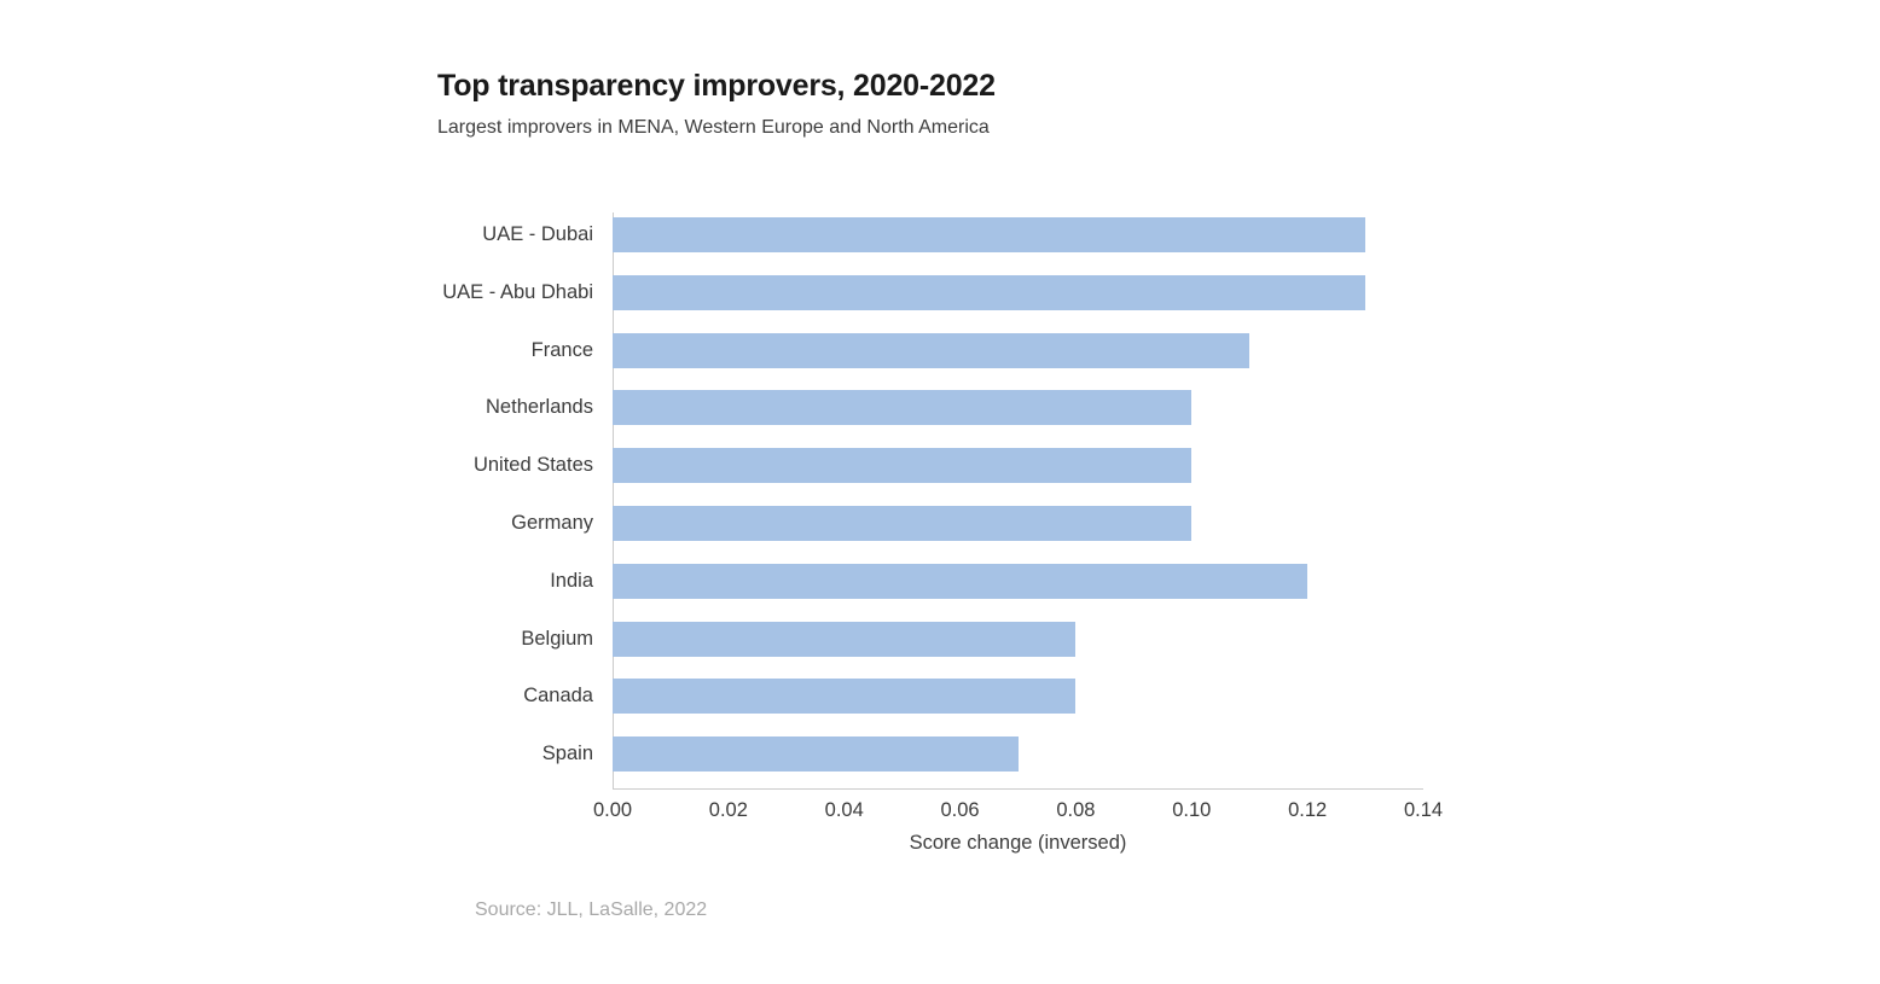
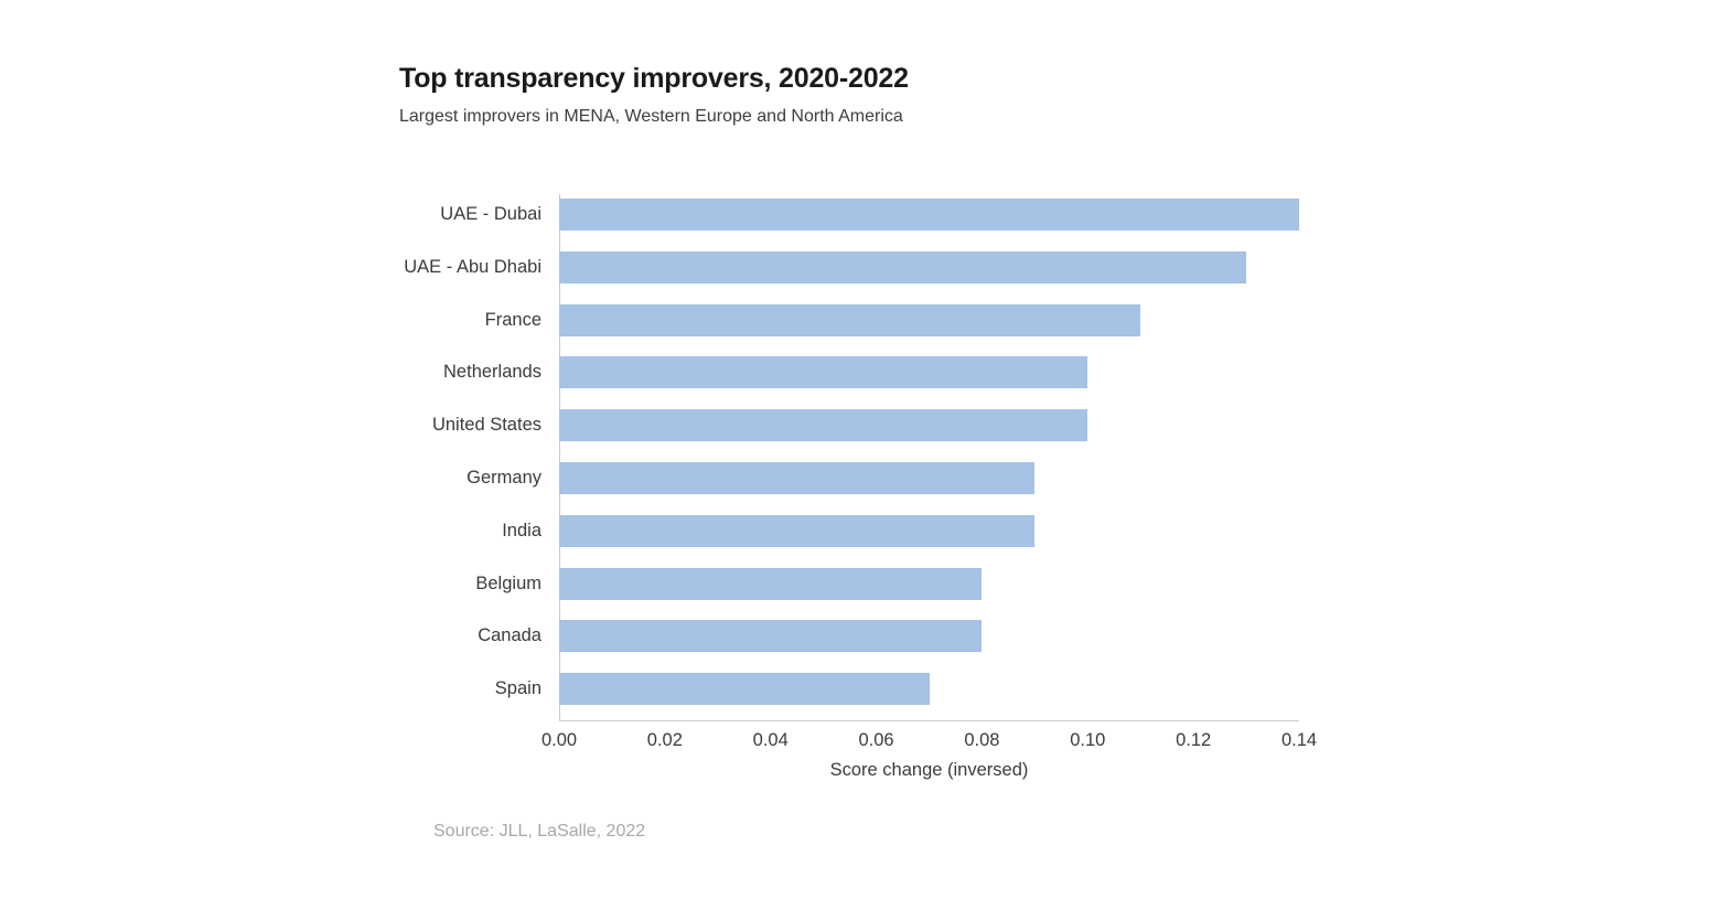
UAE - Dubai: 0.13 -> 0.14
Germany: 0.10 -> 0.09
India: 0.12 -> 0.09
